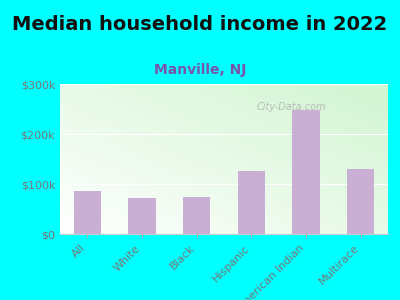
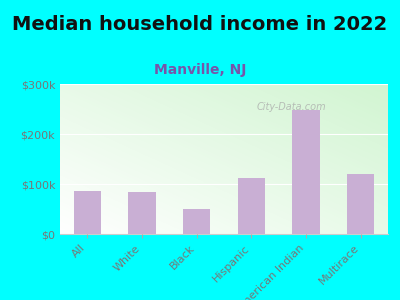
White: $72k -> $85k
Black: $74k -> $50k
Hispanic: $126k -> $112k
Multirace: $130k -> $120k
